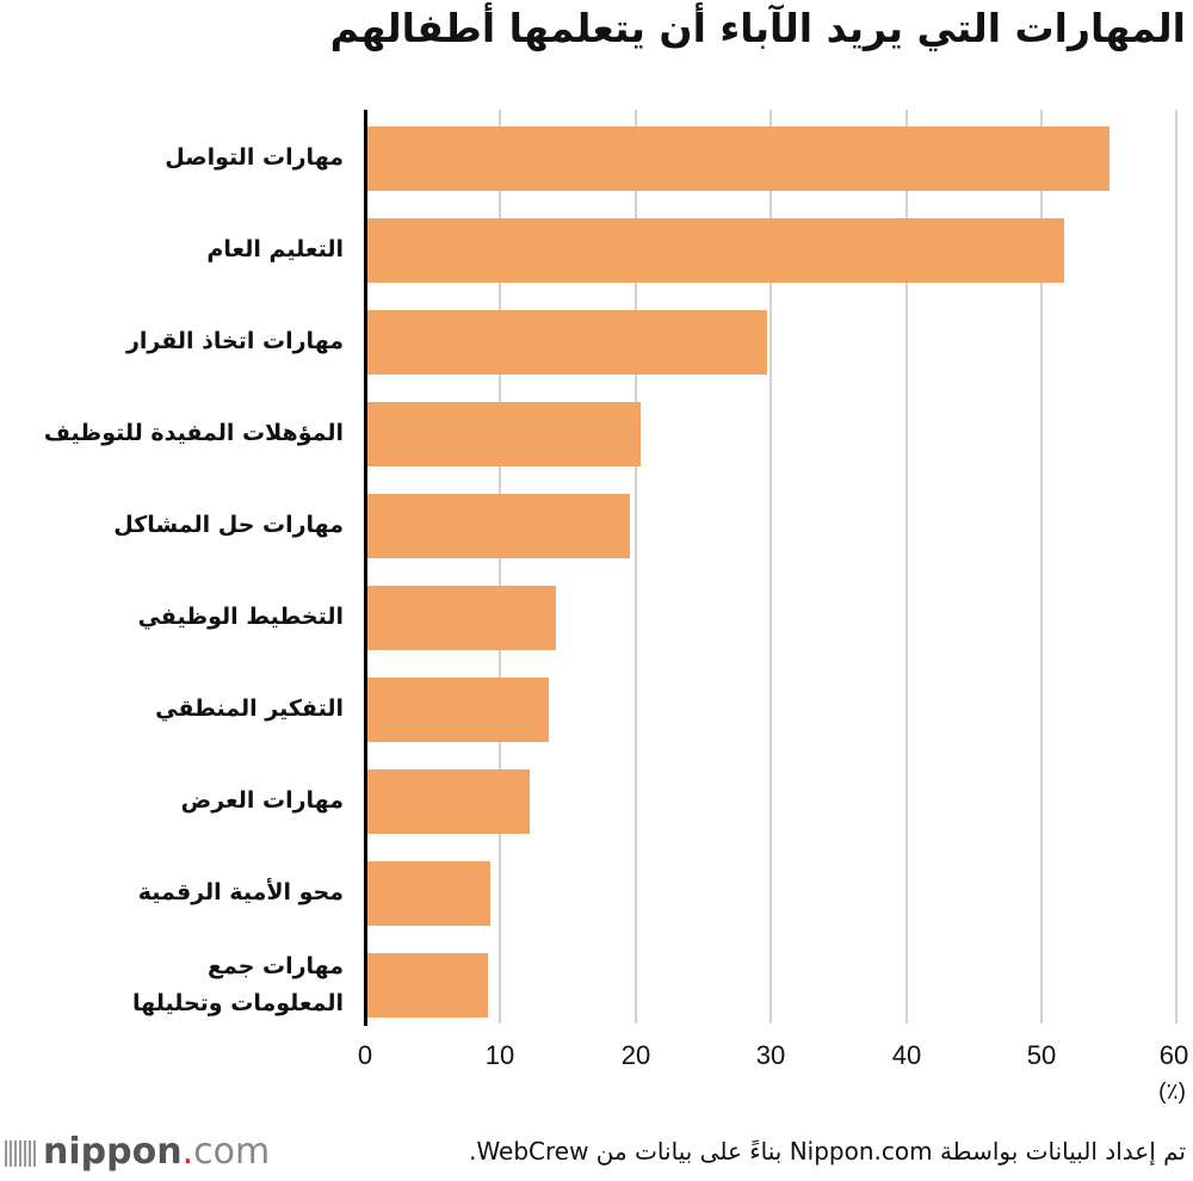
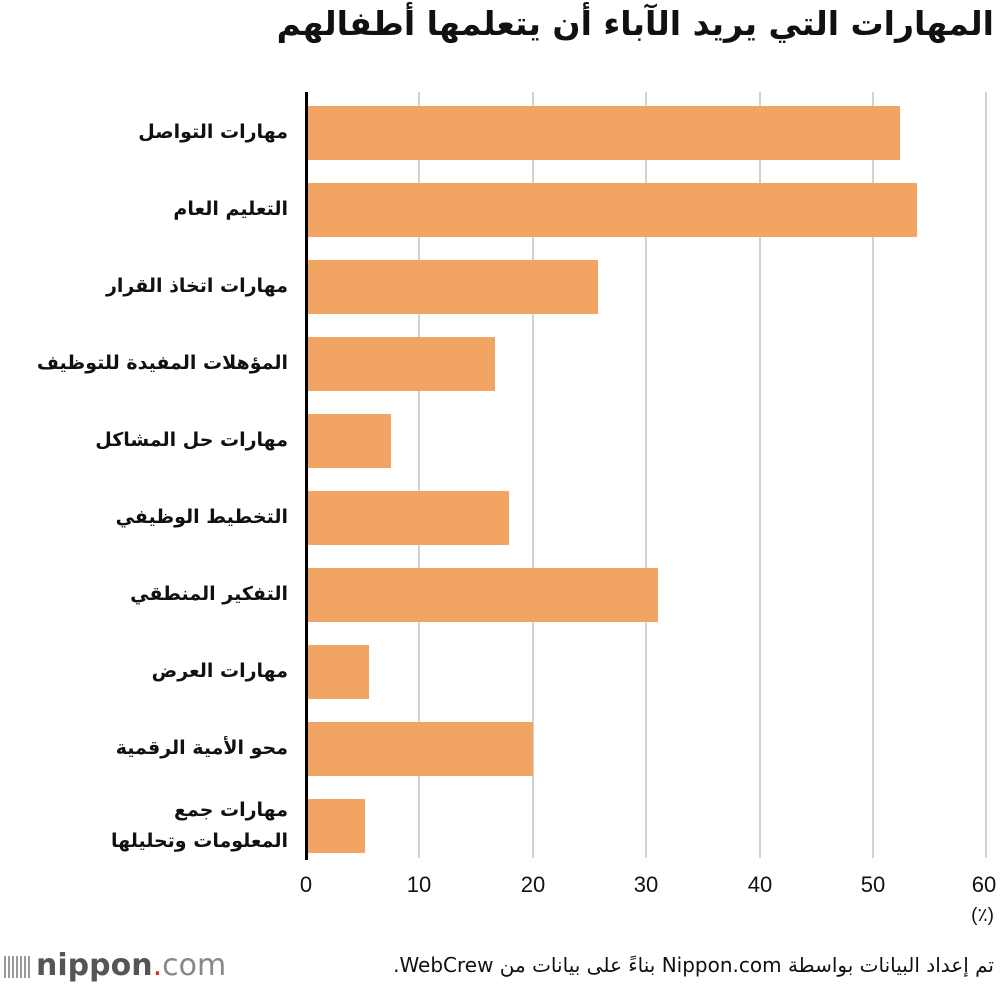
مهارات التواصل: 55.1 -> 52.4
التعليم العام: 51.7 -> 53.9
مهارات اتخاذ القرار: 29.7 -> 25.8
المؤهلات المفيدة للتوظيف: 20.4 -> 16.7
مهارات حل المشاكل: 19.6 -> 7.5
التخطيط الوظيفي: 14.1 -> 17.9
التفكير المنطقي: 13.6 -> 31.1
مهارات العرض: 12.2 -> 5.6
محو الأمية الرقمية: 9.3 -> 20.0
مهارات جمع المعلومات وتحليلها: 9.1 -> 5.2
